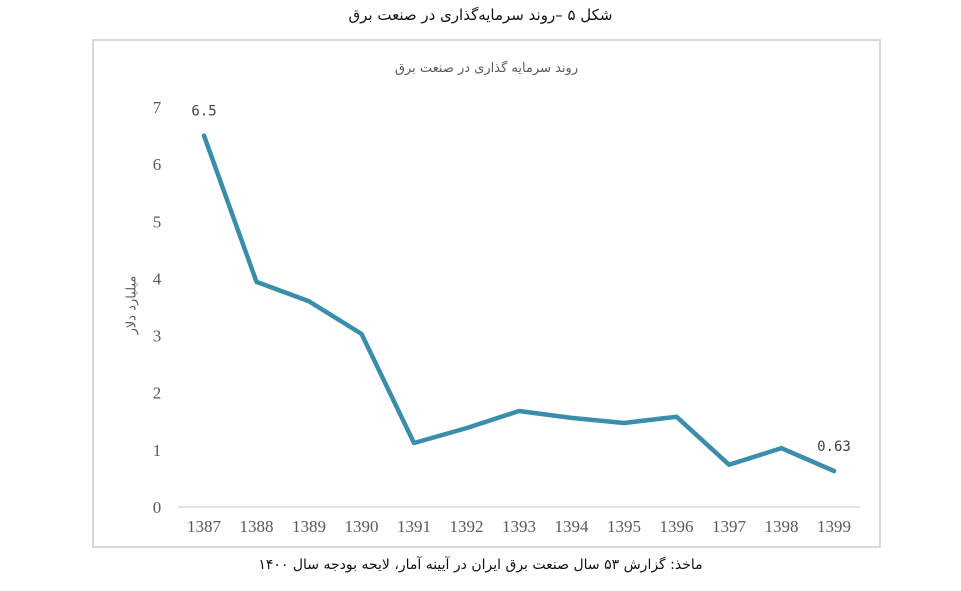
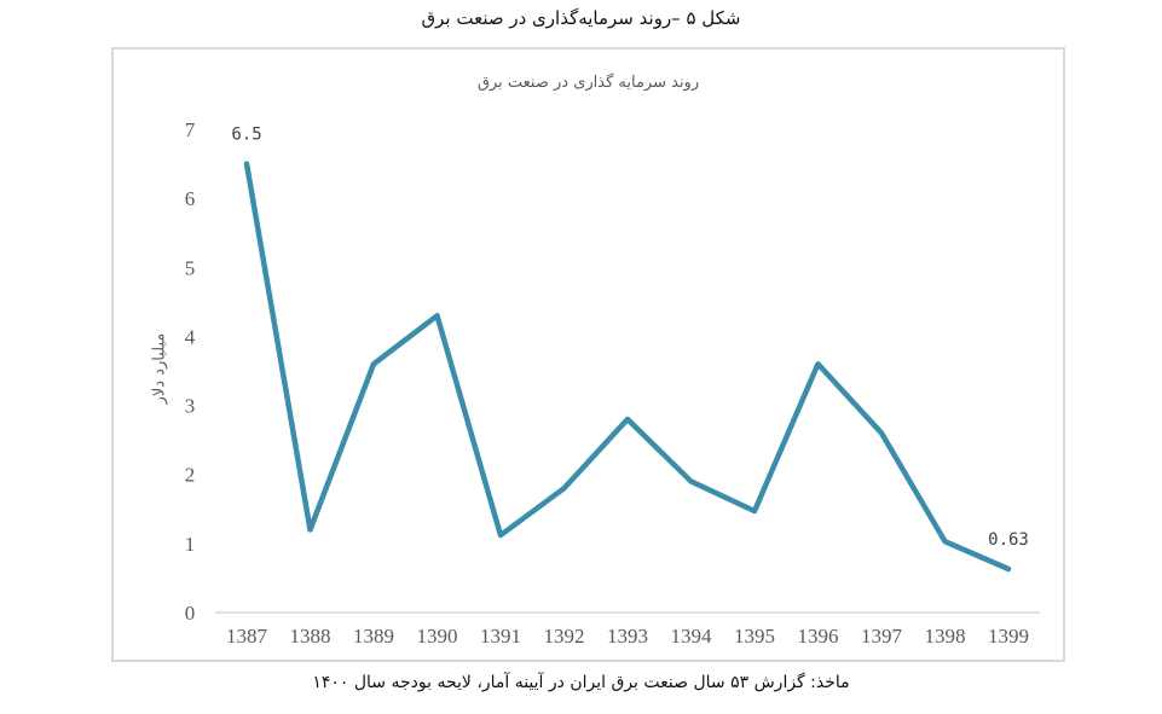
1388: 3.9 -> 1.2
1390: 3.0 -> 4.3
1392: 1.4 -> 1.8
1393: 1.7 -> 2.8
1394: 1.6 -> 1.9
1396: 1.6 -> 3.6
1397: 0.7 -> 2.6
